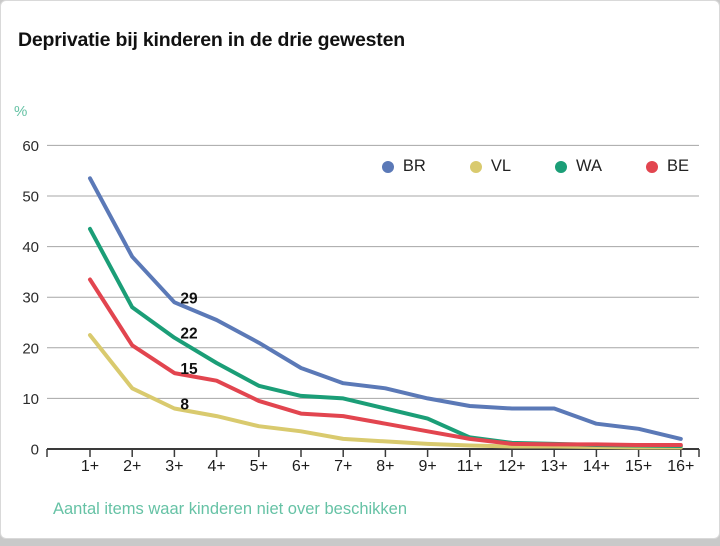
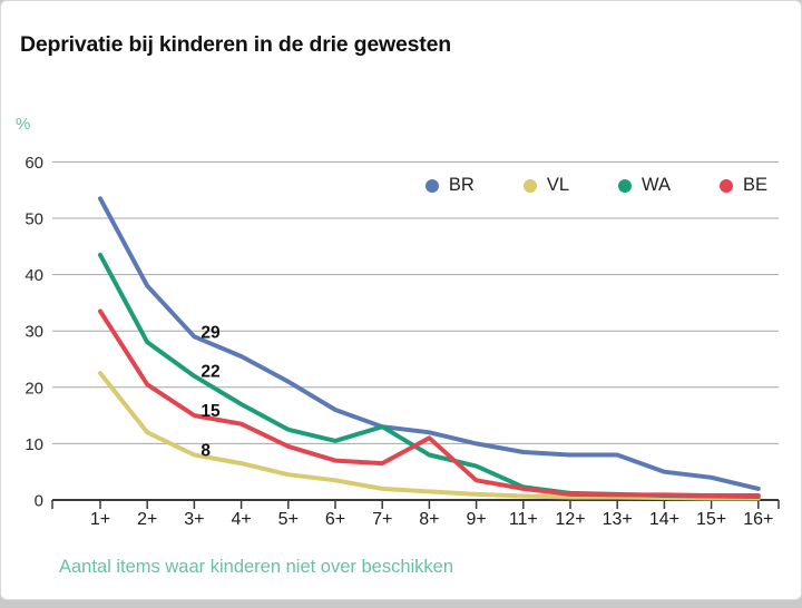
WA/7+: 10 -> 13
BE/8+: 5 -> 11
